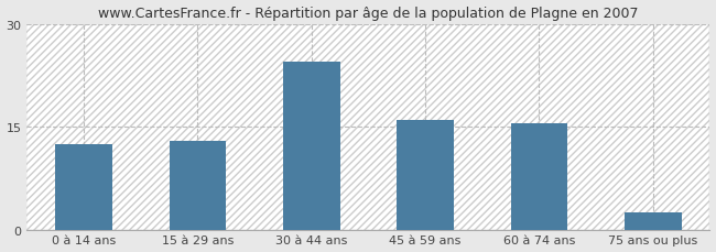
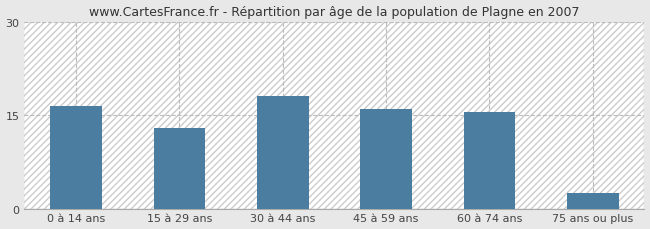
0 à 14 ans: 12.4 -> 16.5
30 à 44 ans: 24.4 -> 18.0
